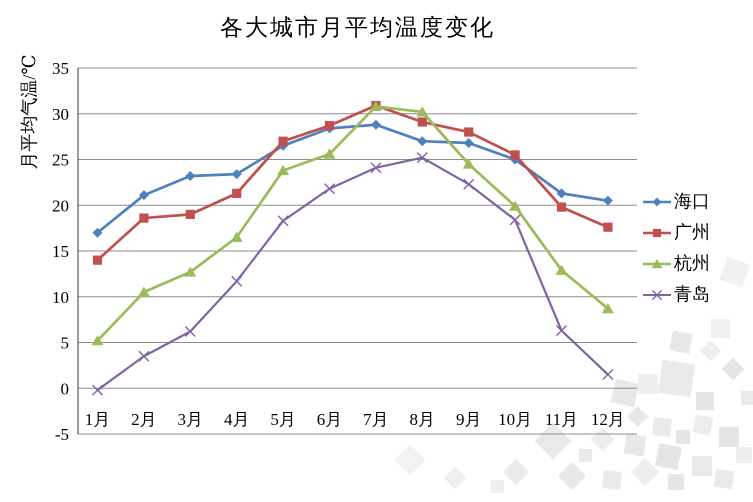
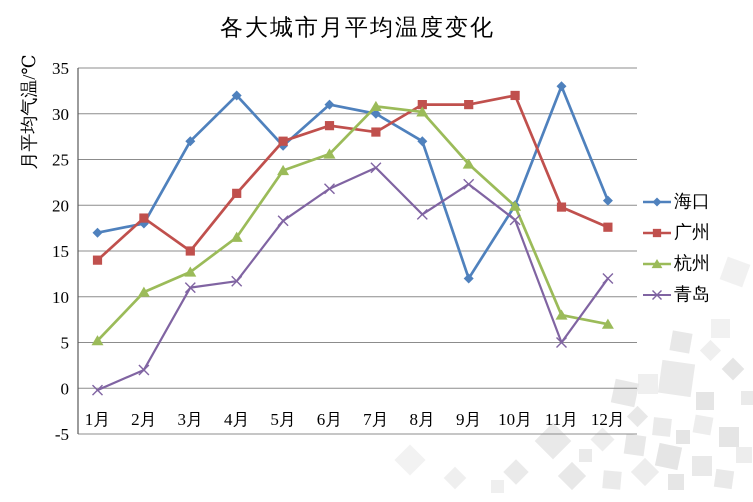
海口/2月: 21 -> 18
青岛/2月: 4 -> 2
海口/3月: 23 -> 27
广州/3月: 19 -> 15
青岛/3月: 6 -> 11
海口/4月: 23 -> 32
海口/6月: 28 -> 31
海口/7月: 29 -> 30
广州/7月: 31 -> 28
广州/8月: 29 -> 31
青岛/8月: 25 -> 19
海口/9月: 27 -> 12
广州/9月: 28 -> 31
海口/10月: 25 -> 20
广州/10月: 26 -> 32
海口/11月: 21 -> 33
杭州/11月: 13 -> 8
青岛/11月: 6 -> 5
杭州/12月: 9 -> 7
青岛/12月: 2 -> 12
